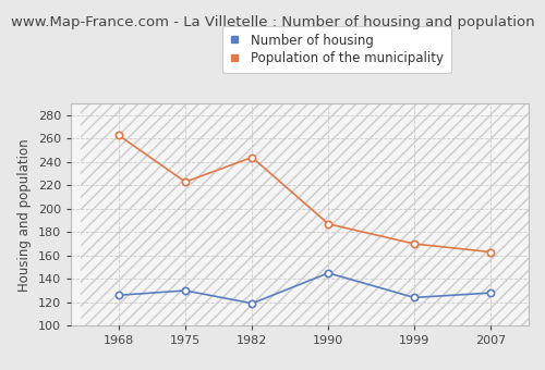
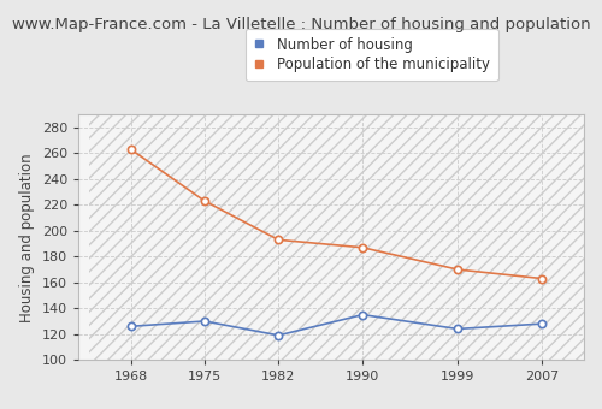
Population of the municipality/1982: 244 -> 193
Number of housing/1990: 145 -> 135
